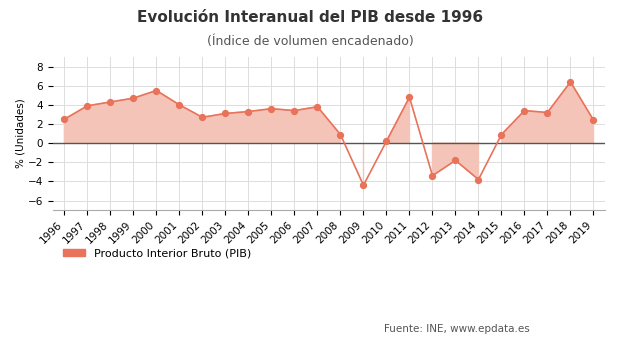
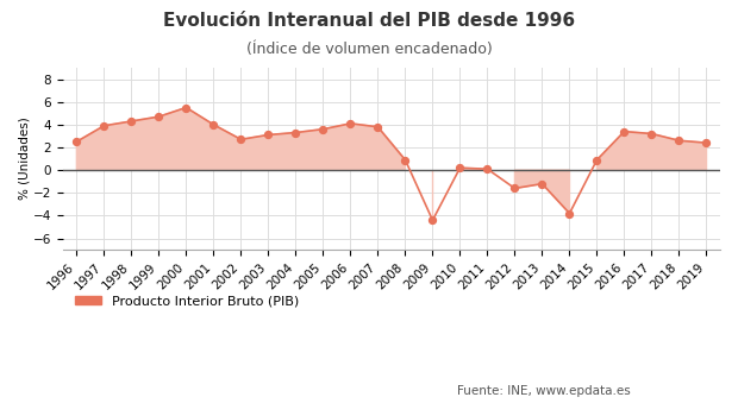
Producto Interior Bruto (PIB)/2006: 3.4 -> 4.1
Producto Interior Bruto (PIB)/2011: 4.8 -> 0.1
Producto Interior Bruto (PIB)/2012: -3.4 -> -1.6
Producto Interior Bruto (PIB)/2013: -1.8 -> -1.2
Producto Interior Bruto (PIB)/2018: 6.4 -> 2.6
